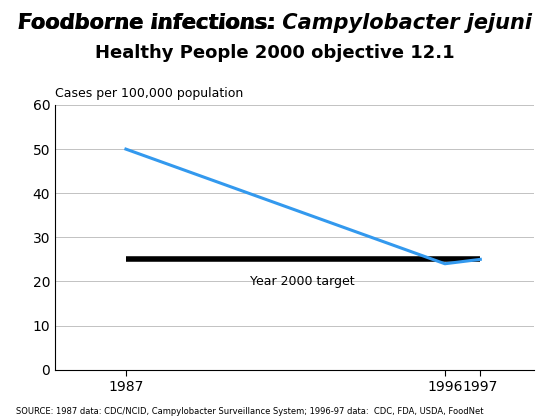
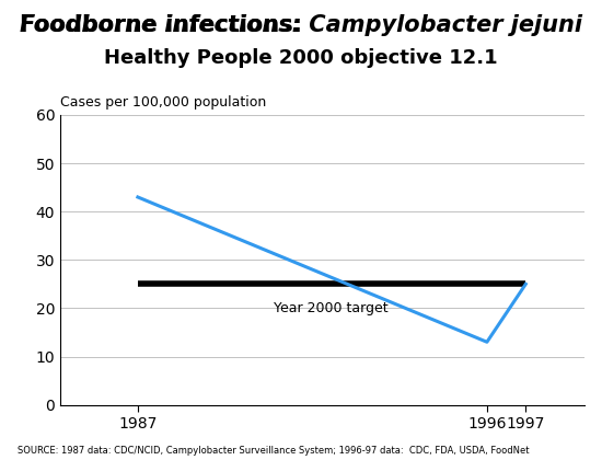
1987: 50 -> 43
1996: 24 -> 13
